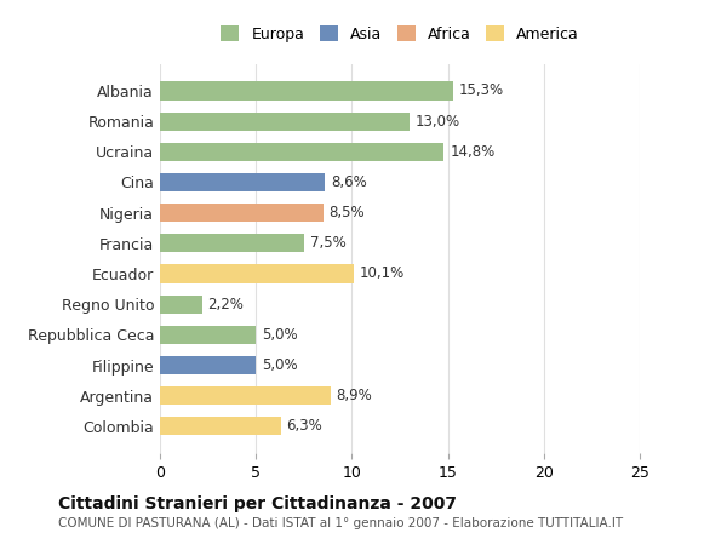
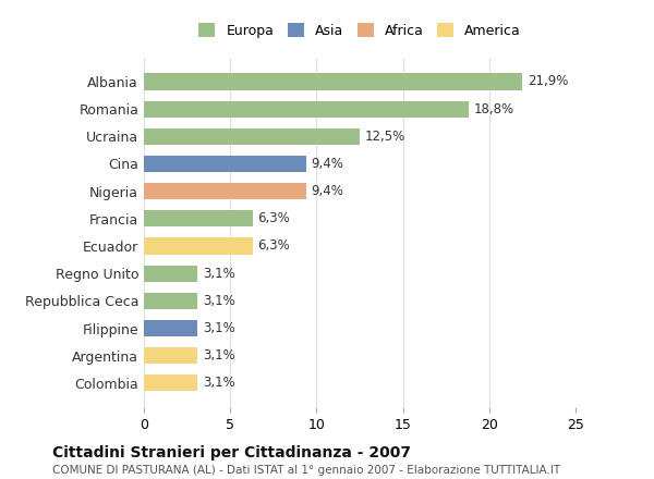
Albania: 15,3% -> 21,9%
Romania: 13,0% -> 18,8%
Ucraina: 14,8% -> 12,5%
Cina: 8,6% -> 9,4%
Nigeria: 8,5% -> 9,4%
Francia: 7,5% -> 6,3%
Ecuador: 10,1% -> 6,3%
Regno Unito: 2,2% -> 3,1%
Repubblica Ceca: 5,0% -> 3,1%
Filippine: 5,0% -> 3,1%
Argentina: 8,9% -> 3,1%
Colombia: 6,3% -> 3,1%
